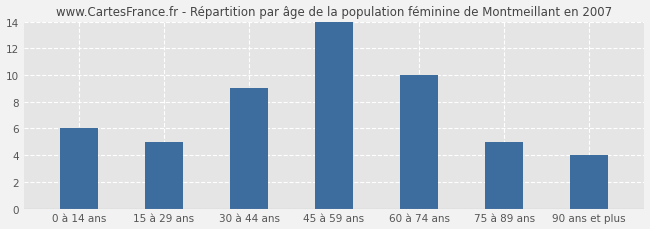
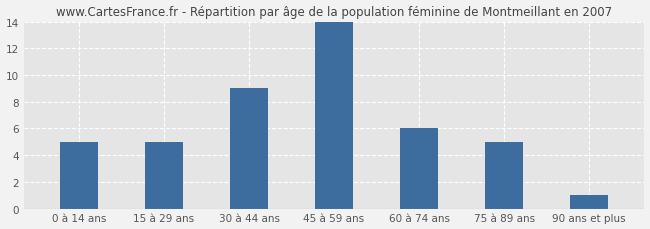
0 à 14 ans: 6 -> 5
60 à 74 ans: 10 -> 6
90 ans et plus: 4 -> 1
